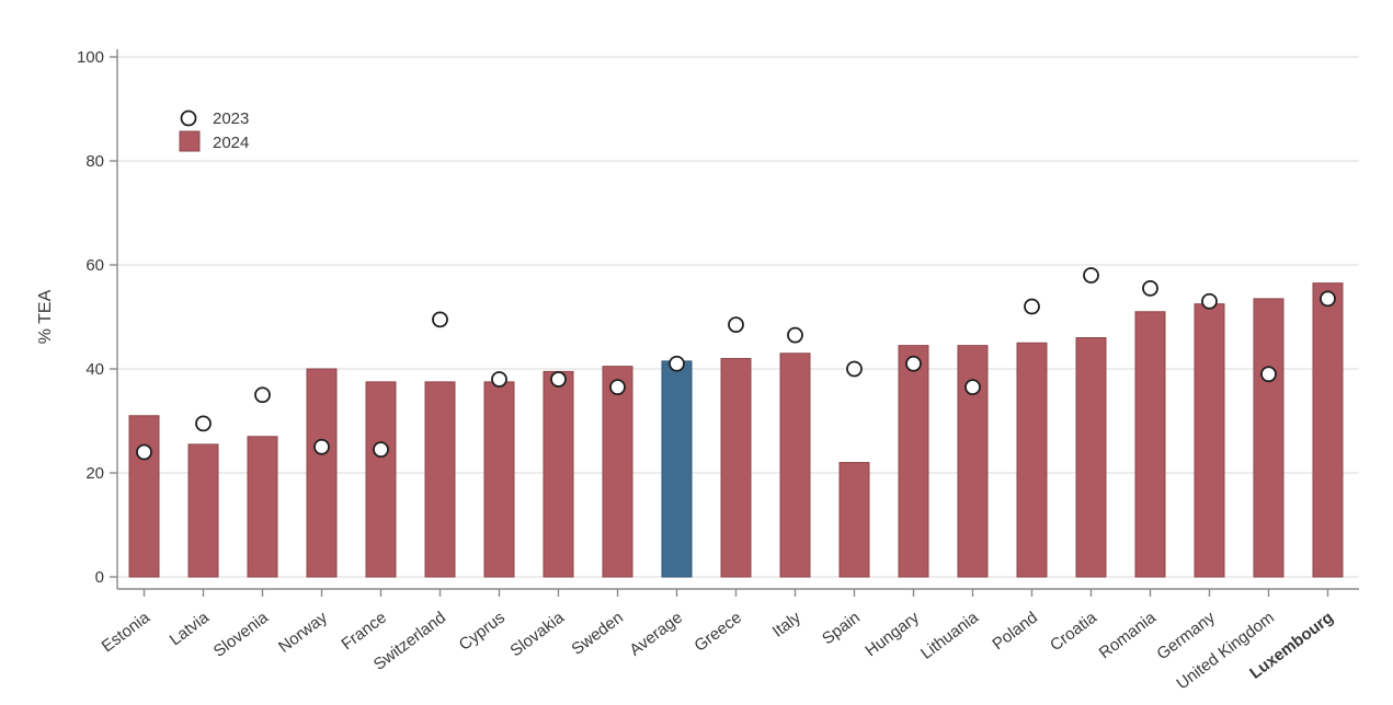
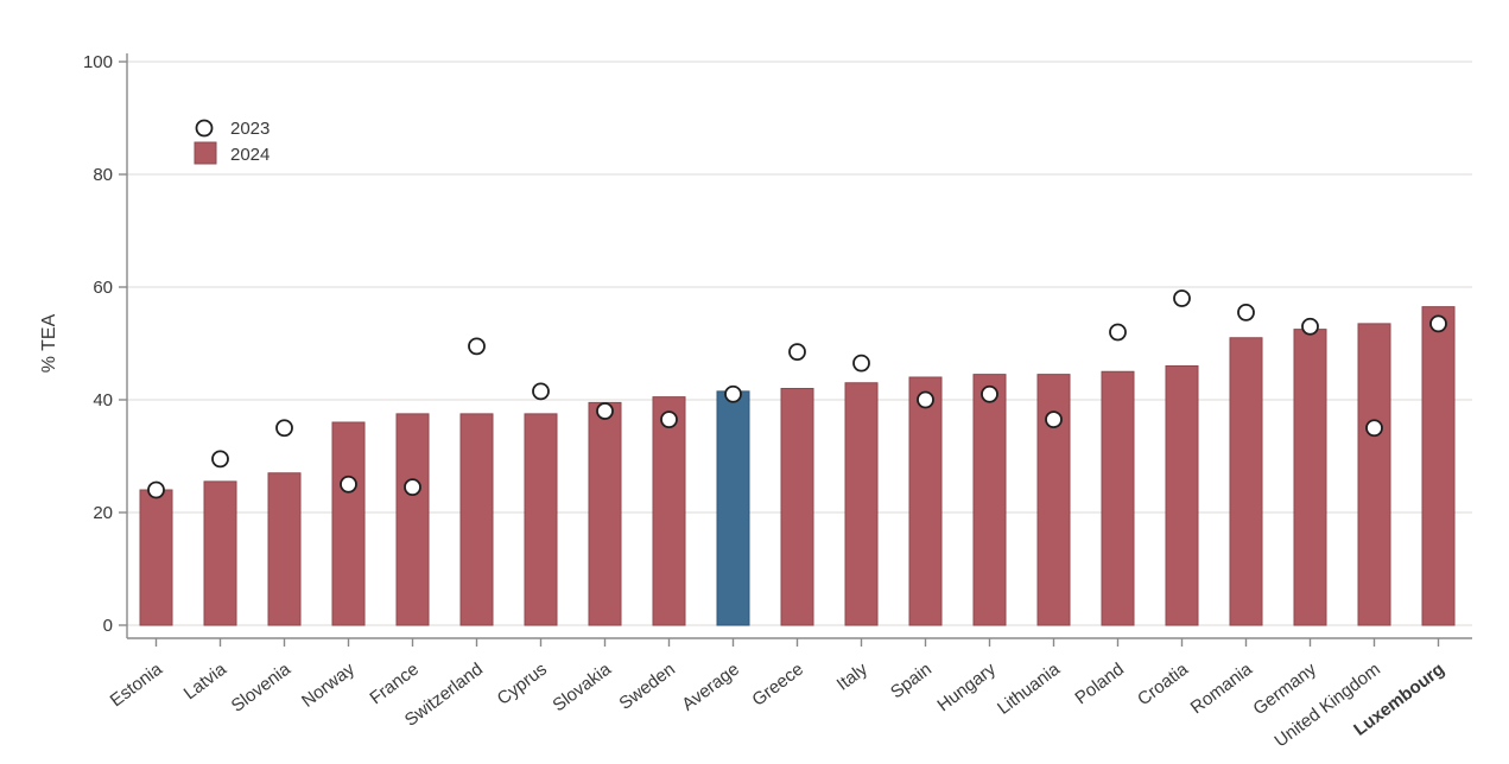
2024/Estonia: 31 -> 24
2024/Norway: 40 -> 36
2023/Cyprus: 38 -> 42
2024/Spain: 22 -> 44
2023/United Kingdom: 39 -> 35
